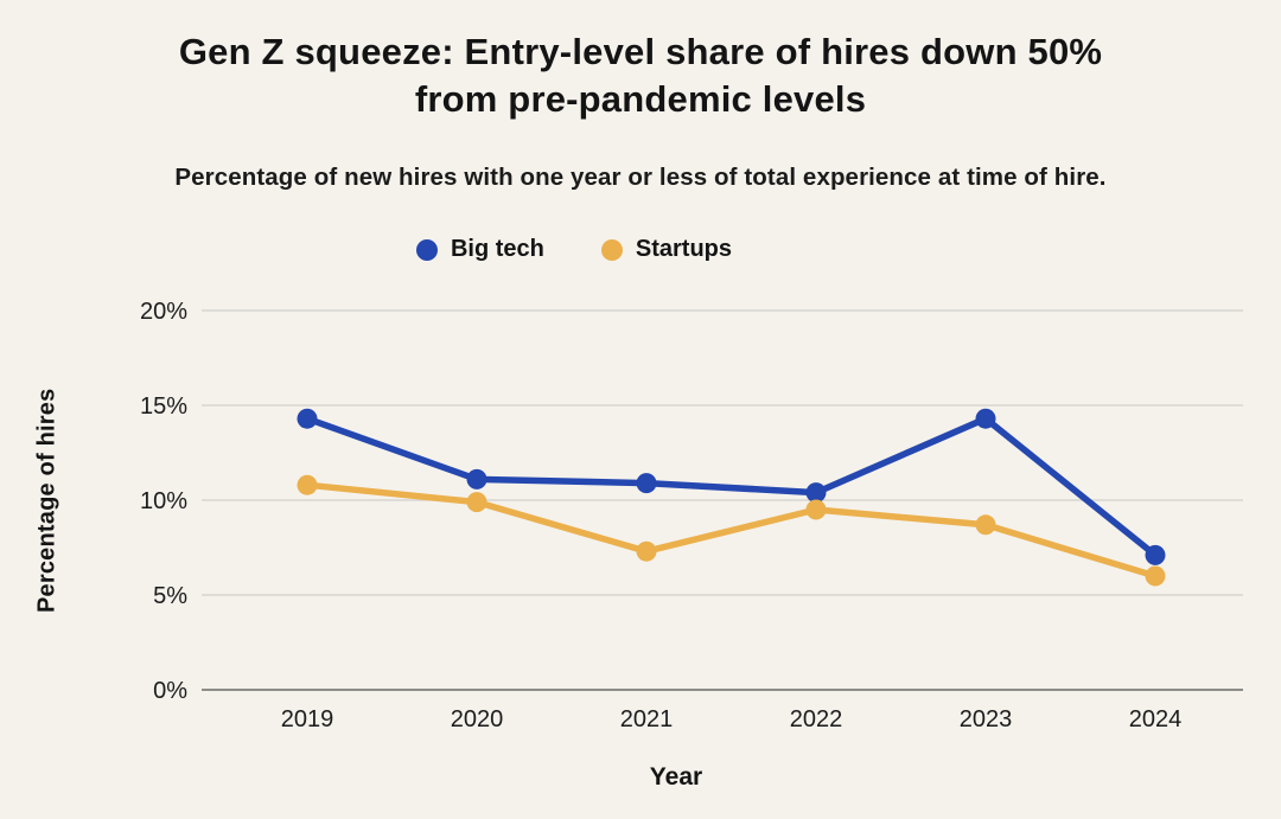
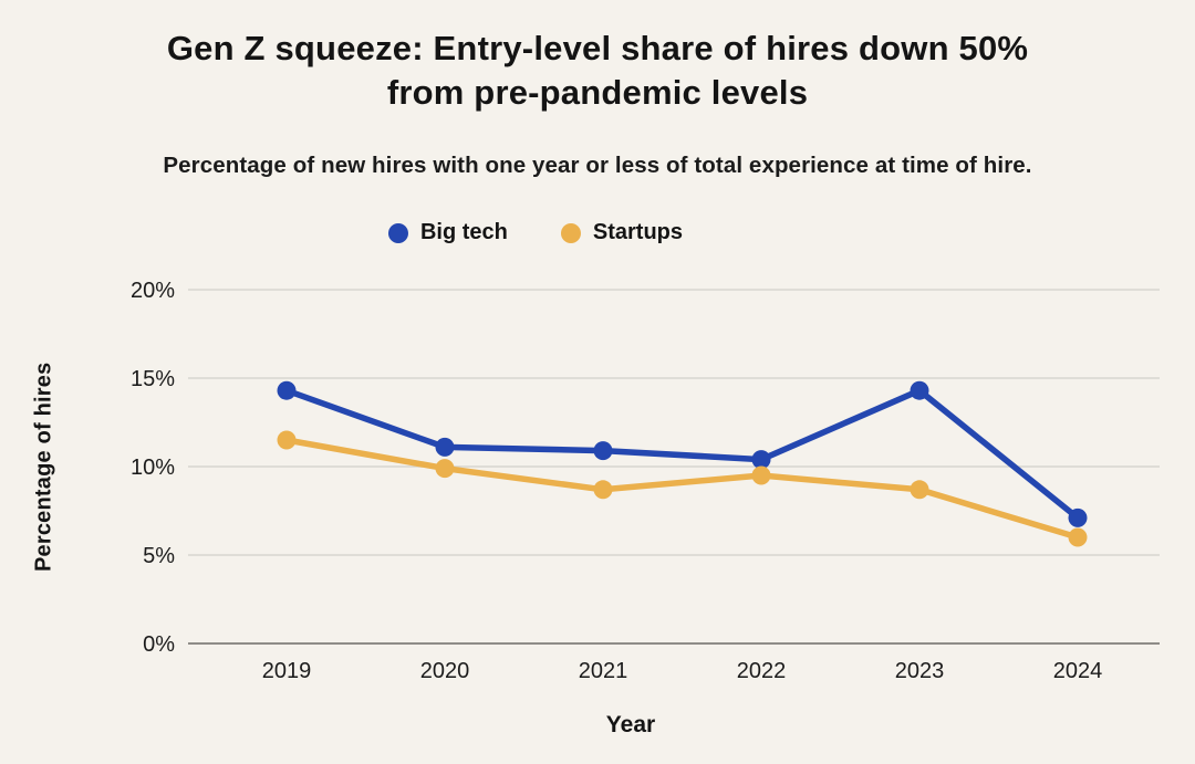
Startups/2019: 10.8% -> 11.5%
Startups/2021: 7.3% -> 8.7%
